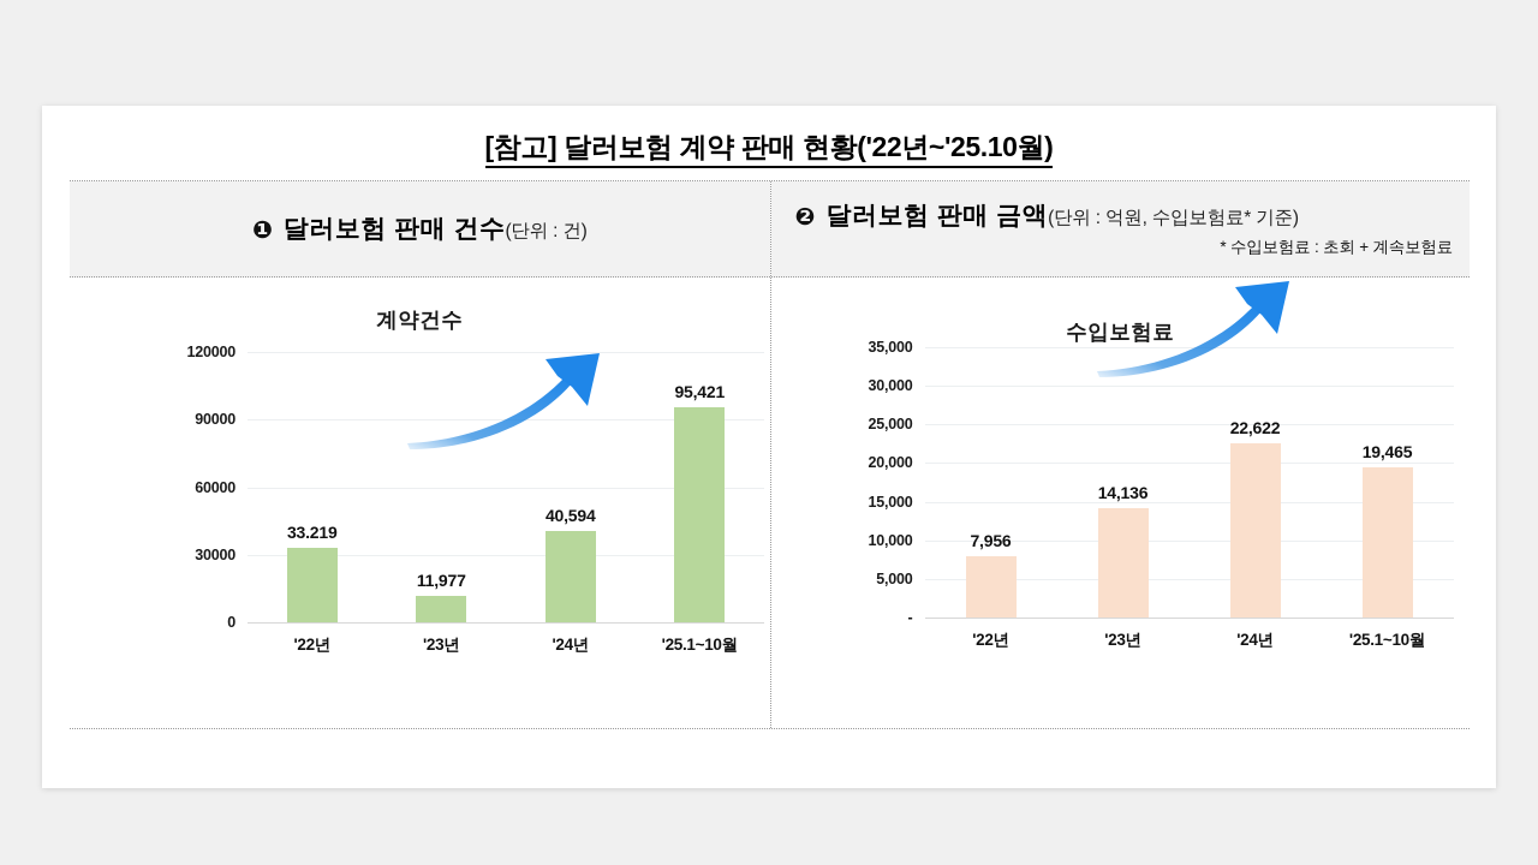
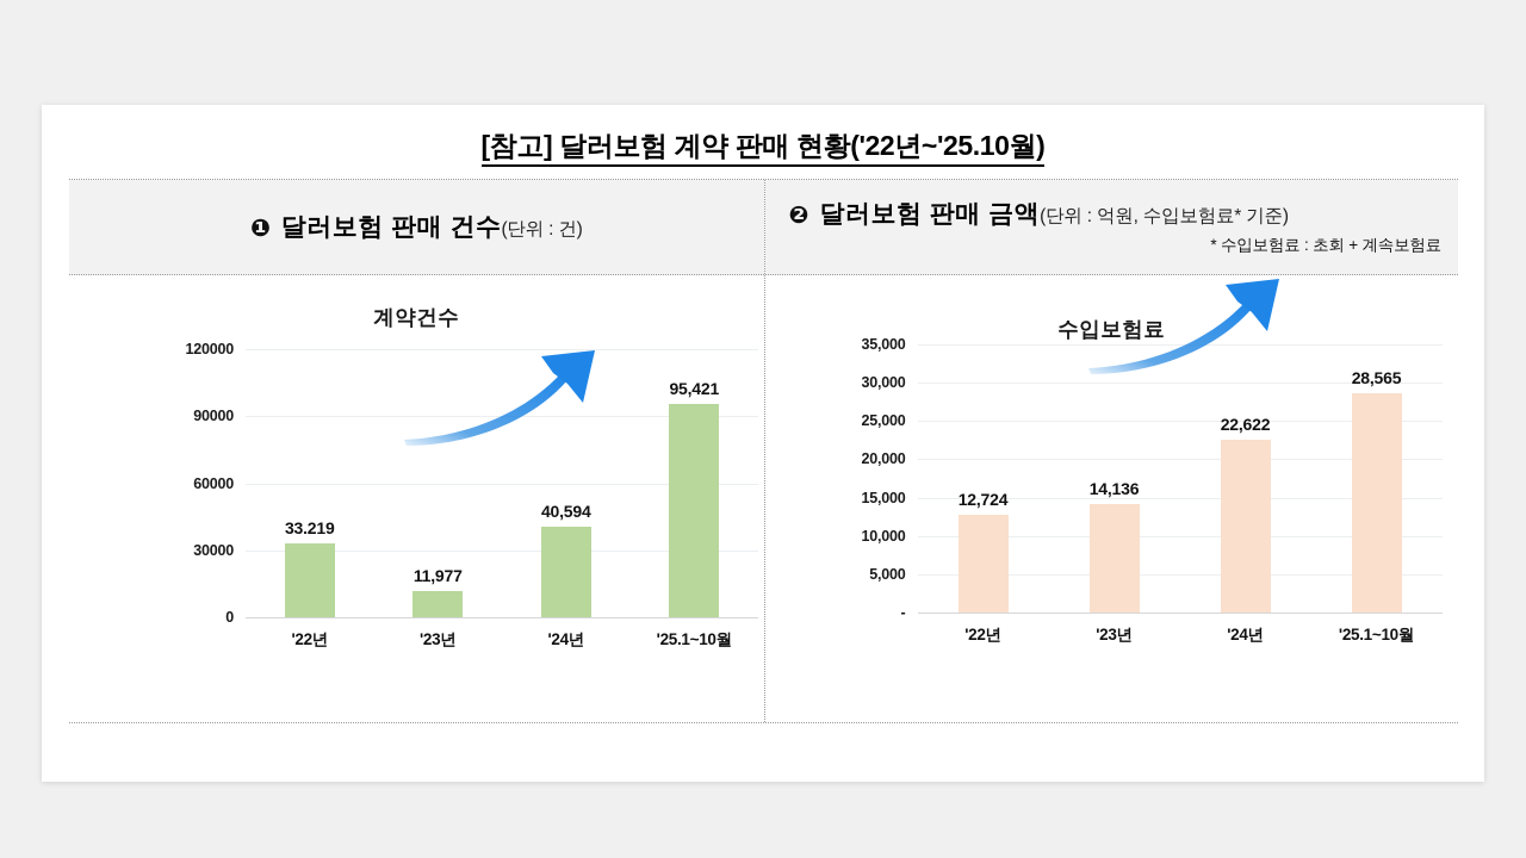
수입보험료/'22년: 7,956 -> 12,724
수입보험료/'25.1~10월: 19,465 -> 28,565
